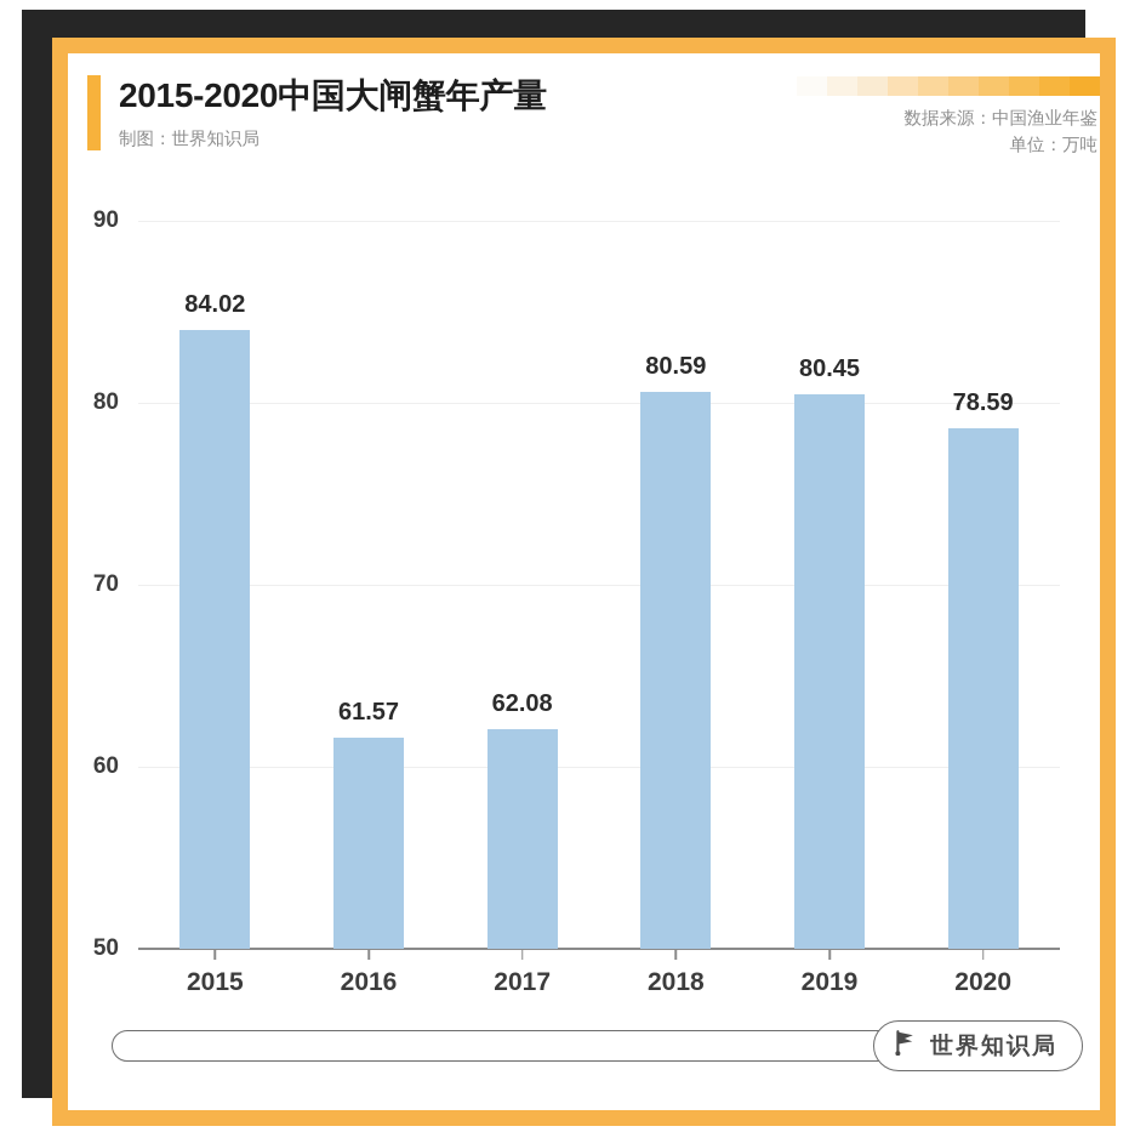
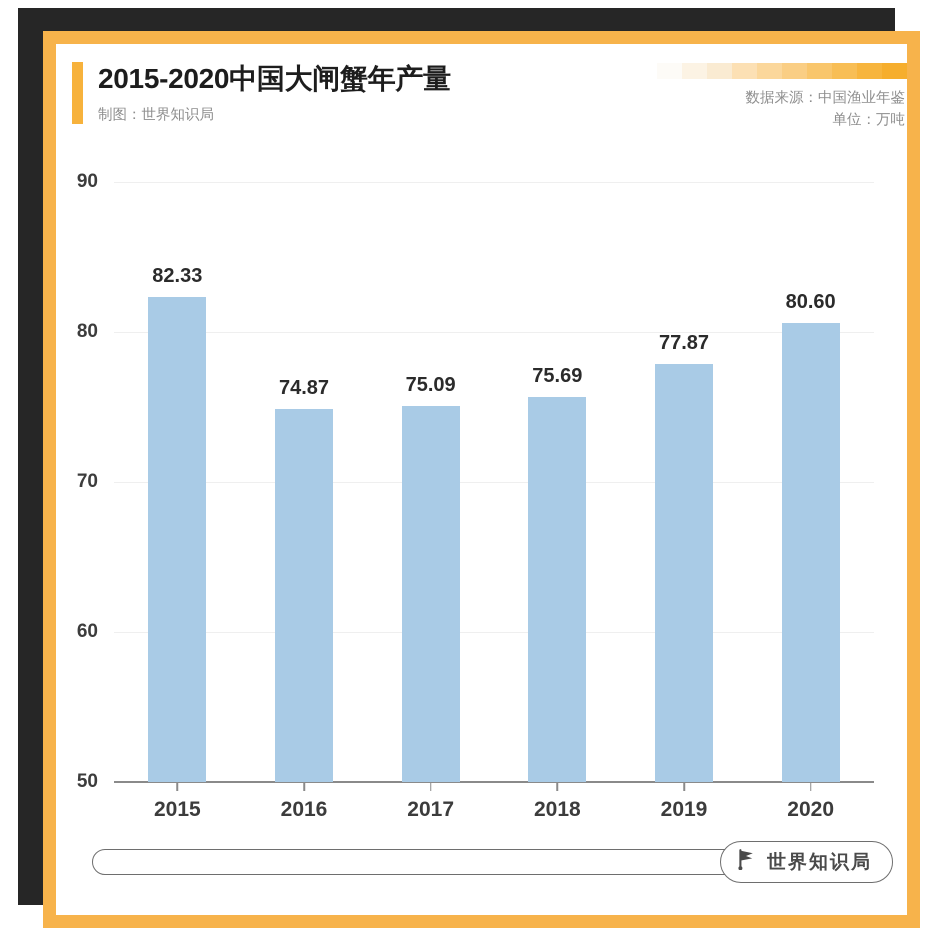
2015: 84.02 -> 82.33
2016: 61.57 -> 74.87
2017: 62.08 -> 75.09
2018: 80.59 -> 75.69
2019: 80.45 -> 77.87
2020: 78.59 -> 80.60
